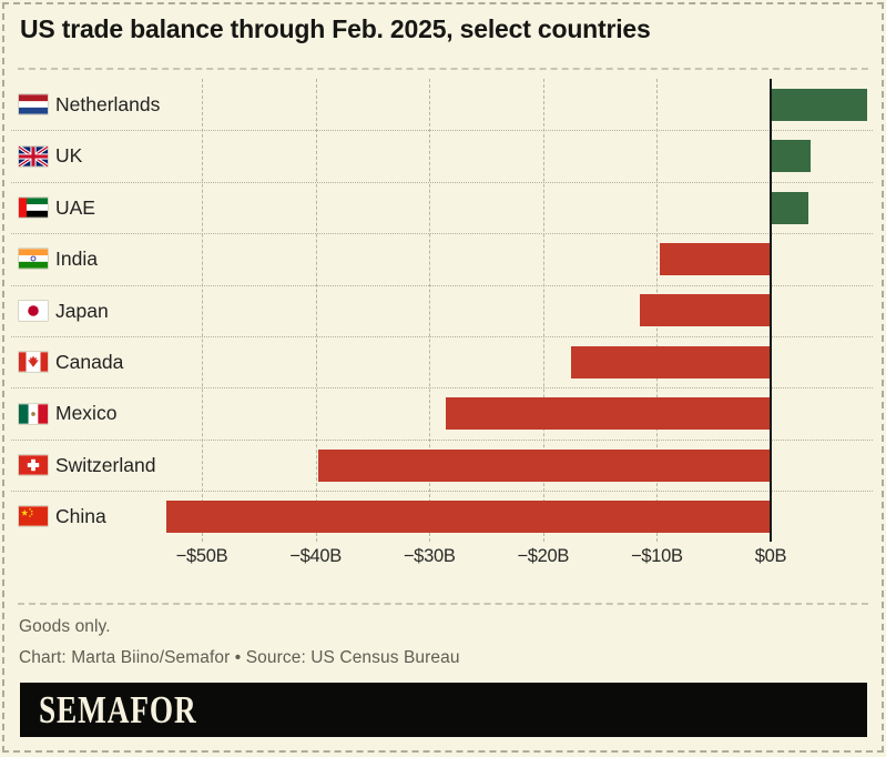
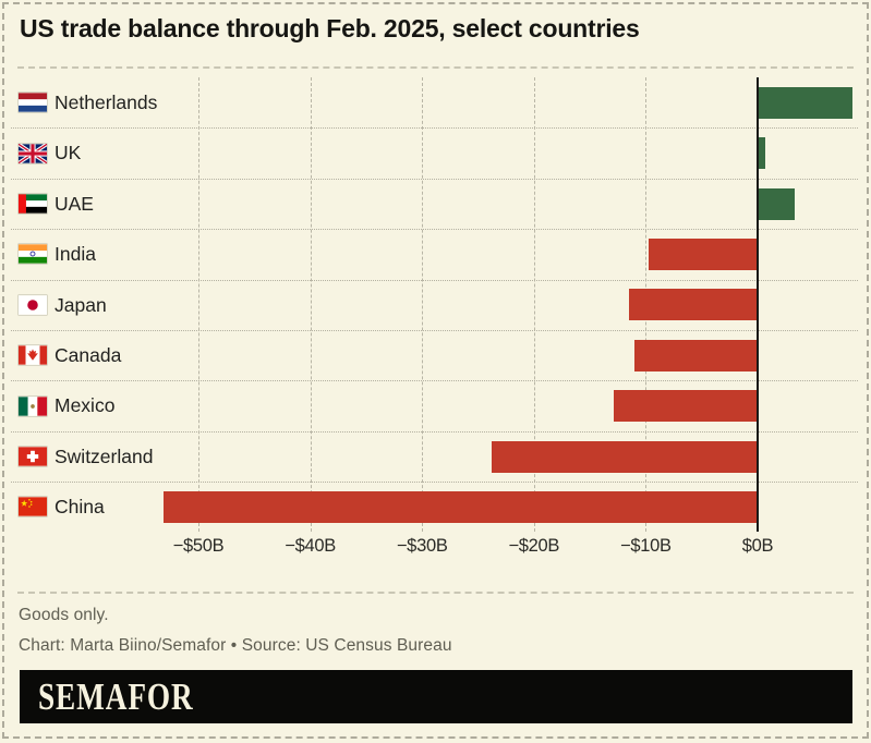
UK: $3.5B -> $0.7B
Canada: -$17.5B -> -$11.0B
Mexico: -$28.6B -> -$12.9B
Switzerland: -$39.8B -> -$23.8B
